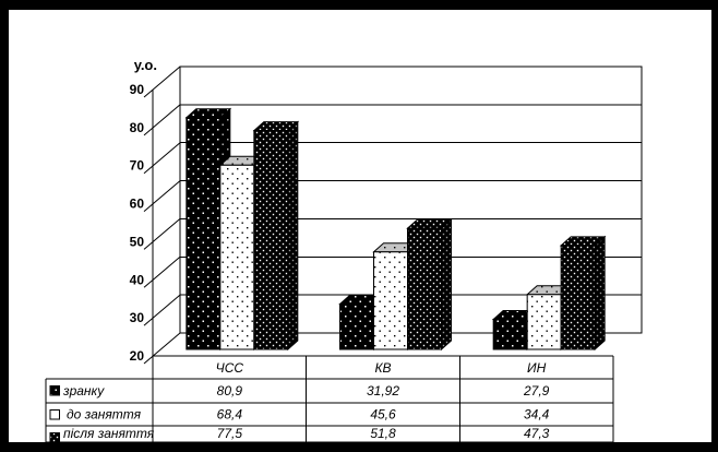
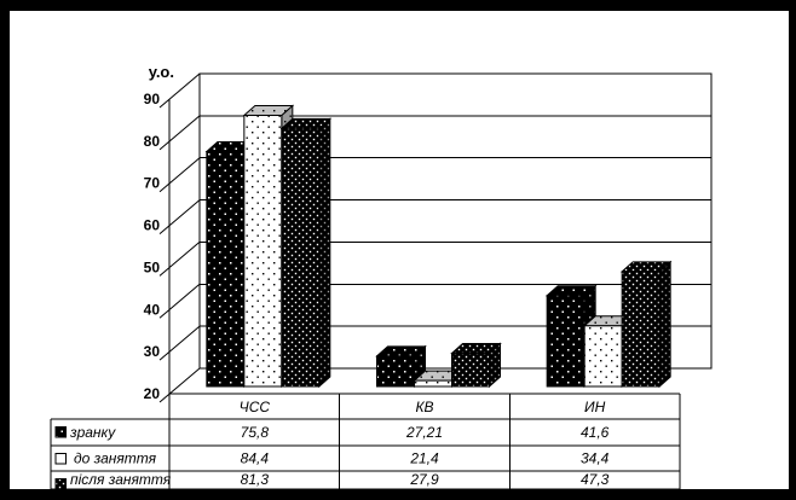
зранку/ЧСС: 80,9 -> 75,8
до заняття/ЧСС: 68,4 -> 84,4
після заняття/ЧСС: 77,5 -> 81,3
зранку/КВ: 31,92 -> 27,21
до заняття/КВ: 45,6 -> 21,4
після заняття/КВ: 51,8 -> 27,9
зранку/ИН: 27,9 -> 41,6
